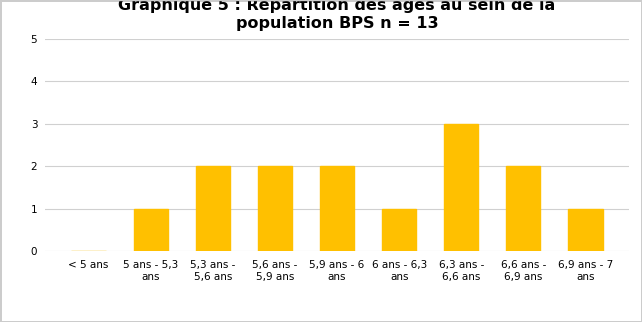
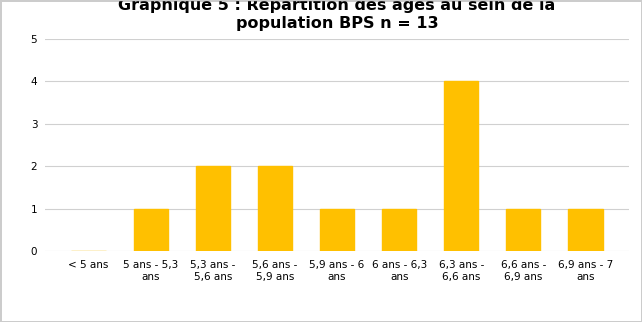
5,9 ans - 6 ans: 2 -> 1
6,3 ans - 6,6 ans: 3 -> 4
6,6 ans - 6,9 ans: 2 -> 1
